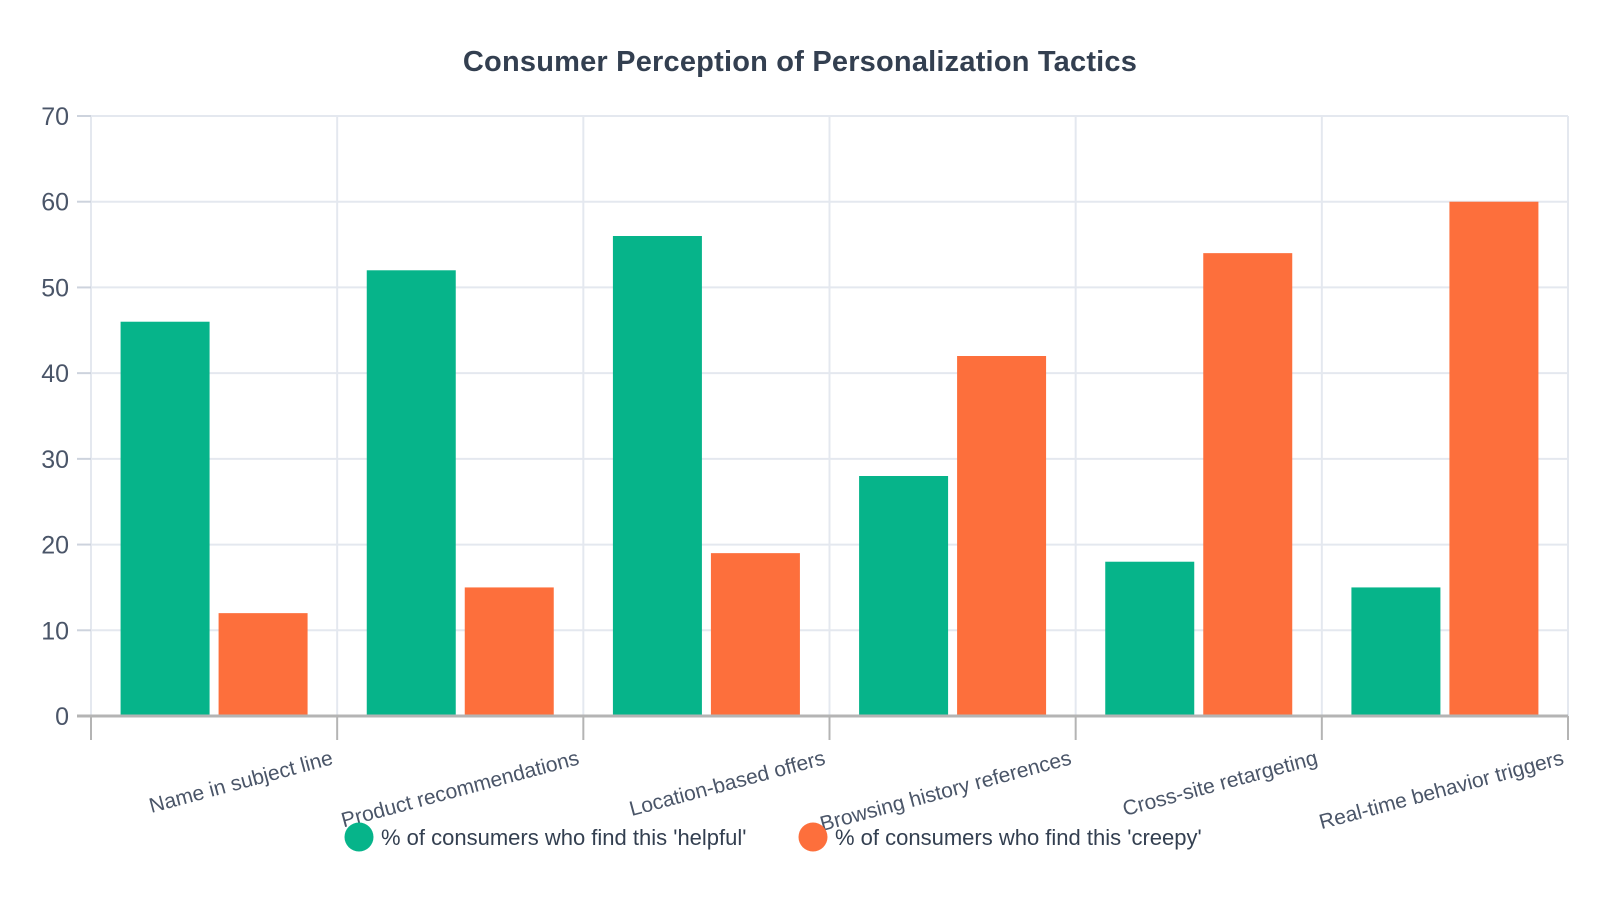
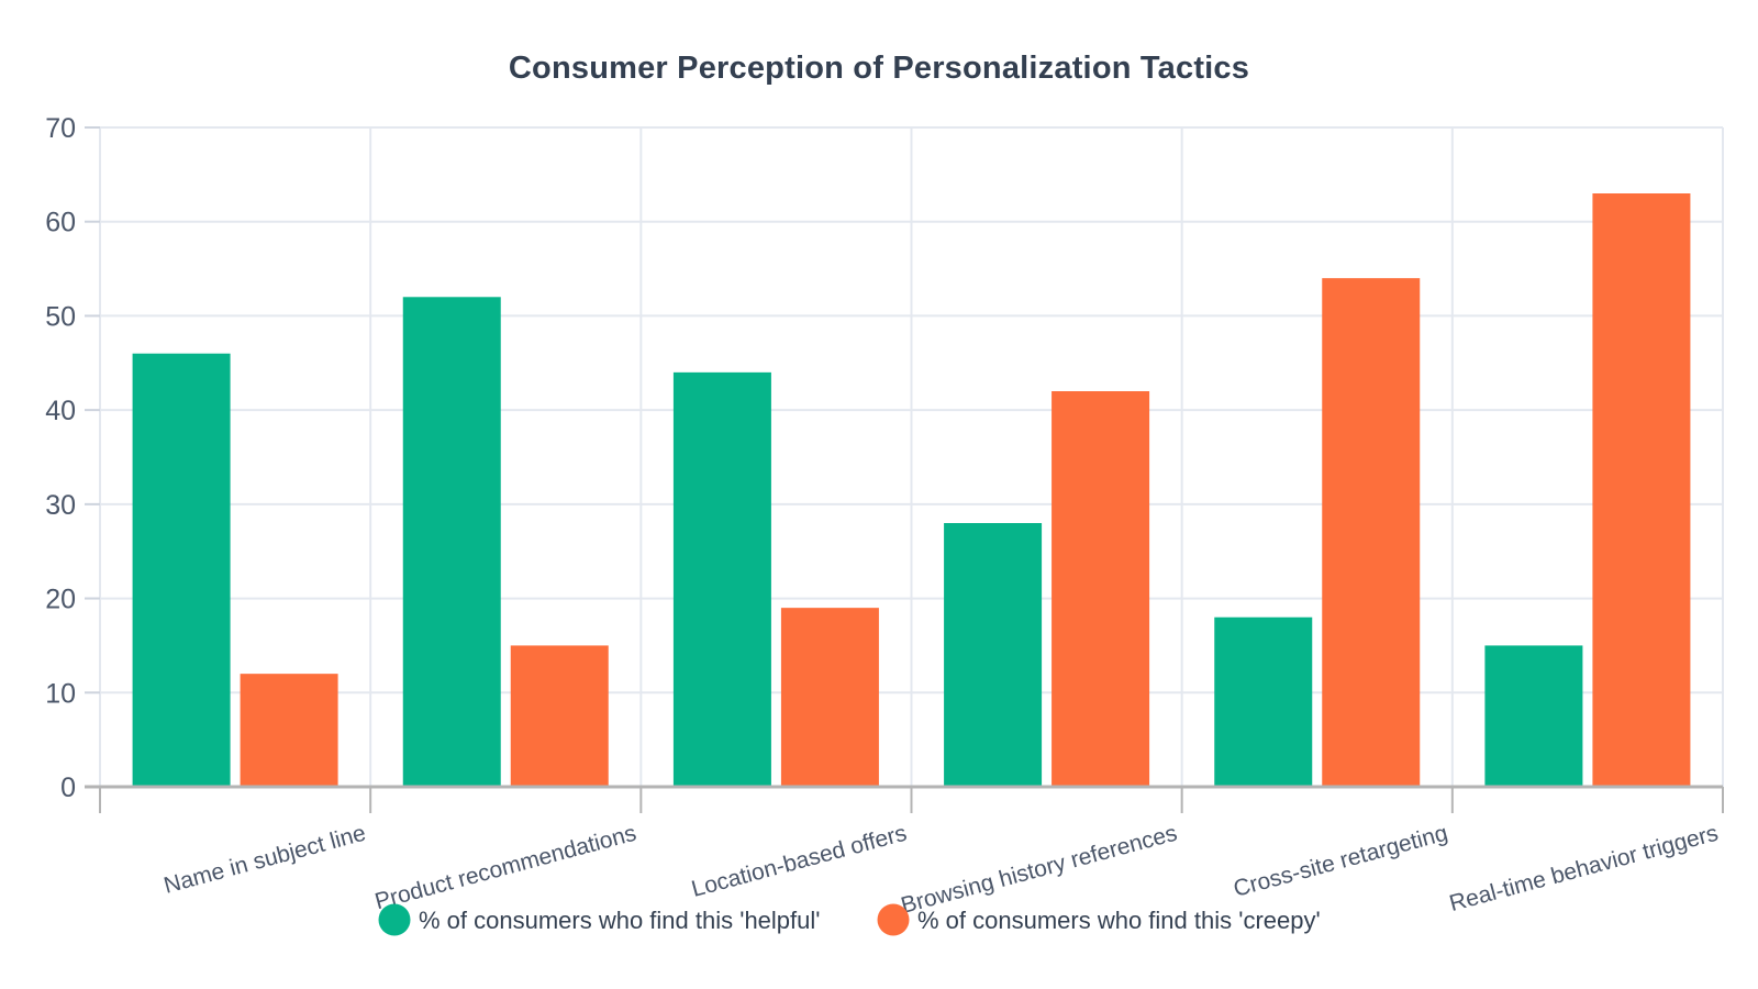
% of consumers who find this 'helpful'/Location-based offers: 56 -> 44
% of consumers who find this 'creepy'/Real-time behavior triggers: 60 -> 63
